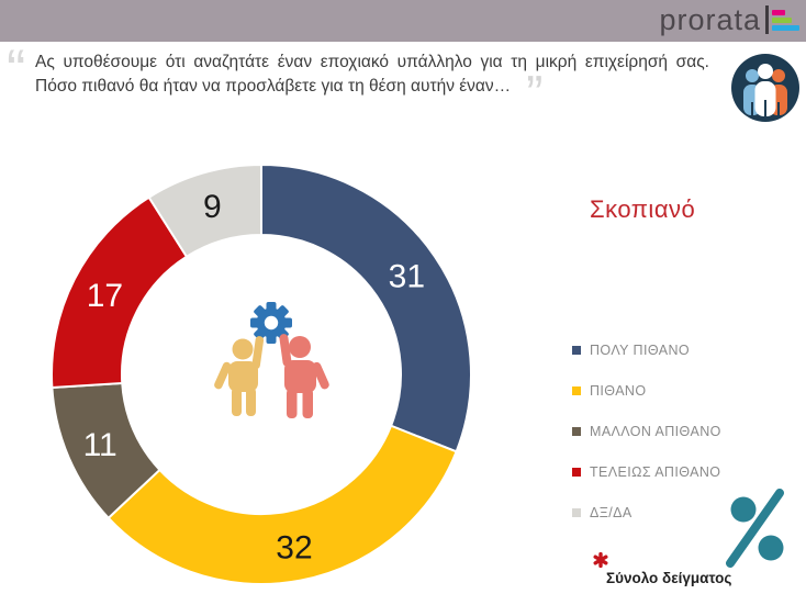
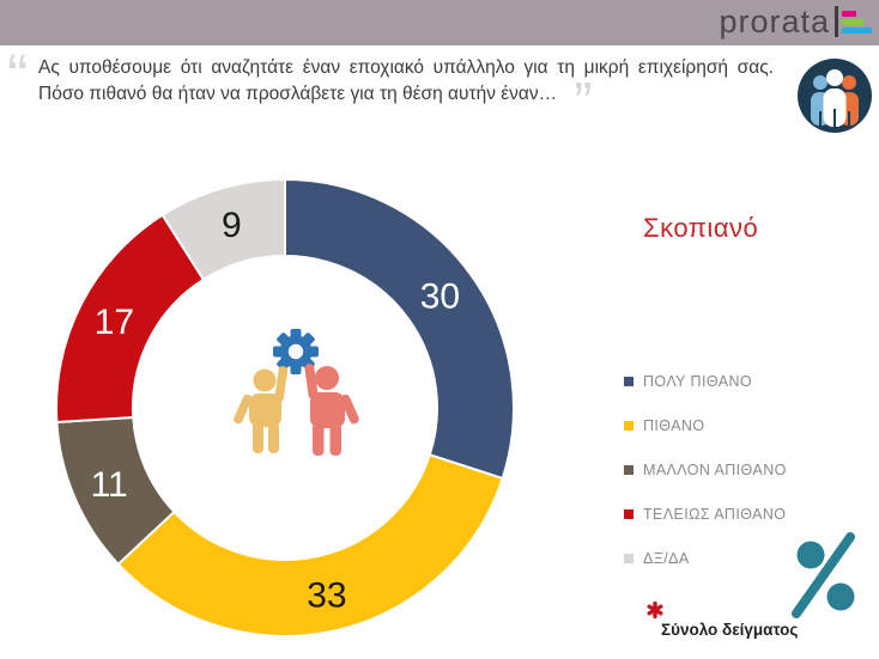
ΠΟΛΥ ΠΙΘΑΝΟ: 31 -> 30
ΠΙΘΑΝΟ: 32 -> 33
